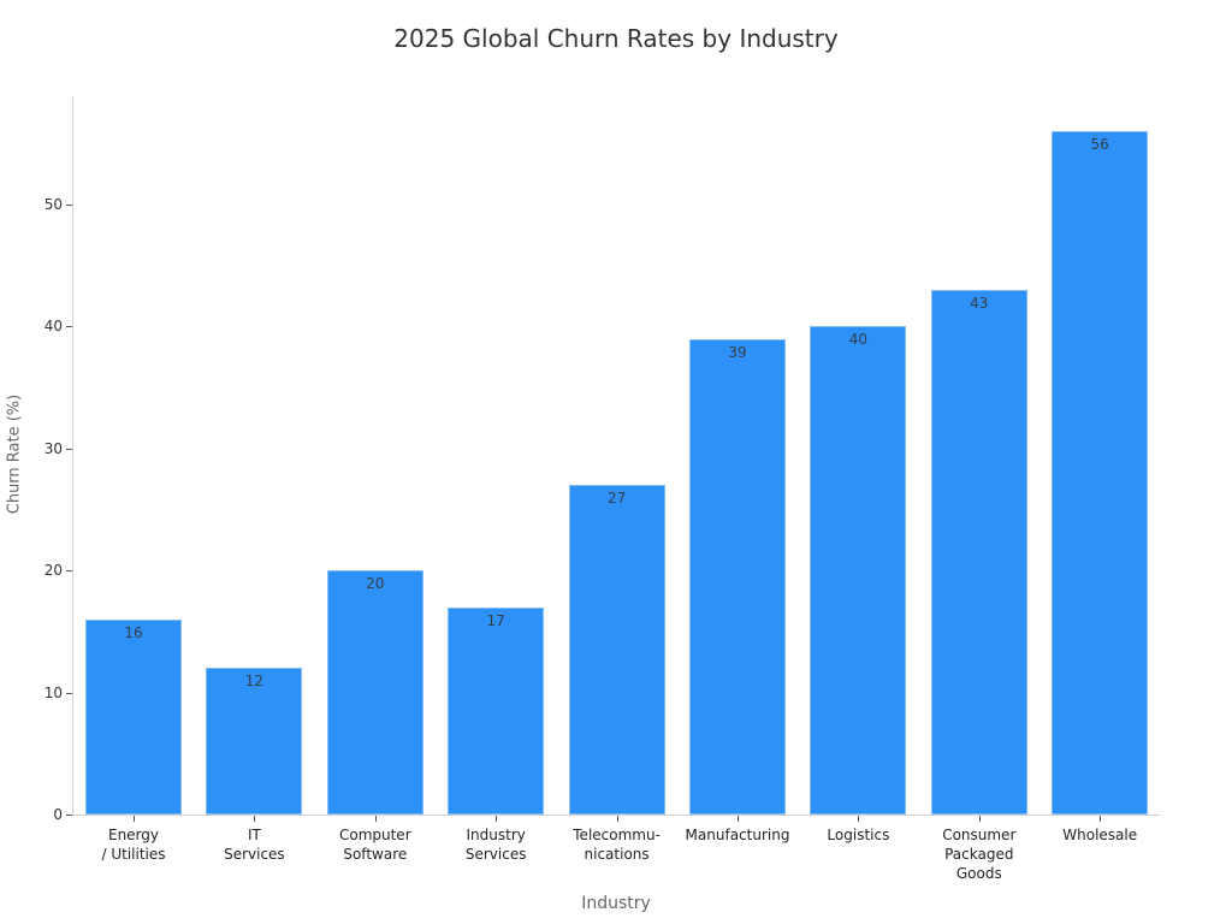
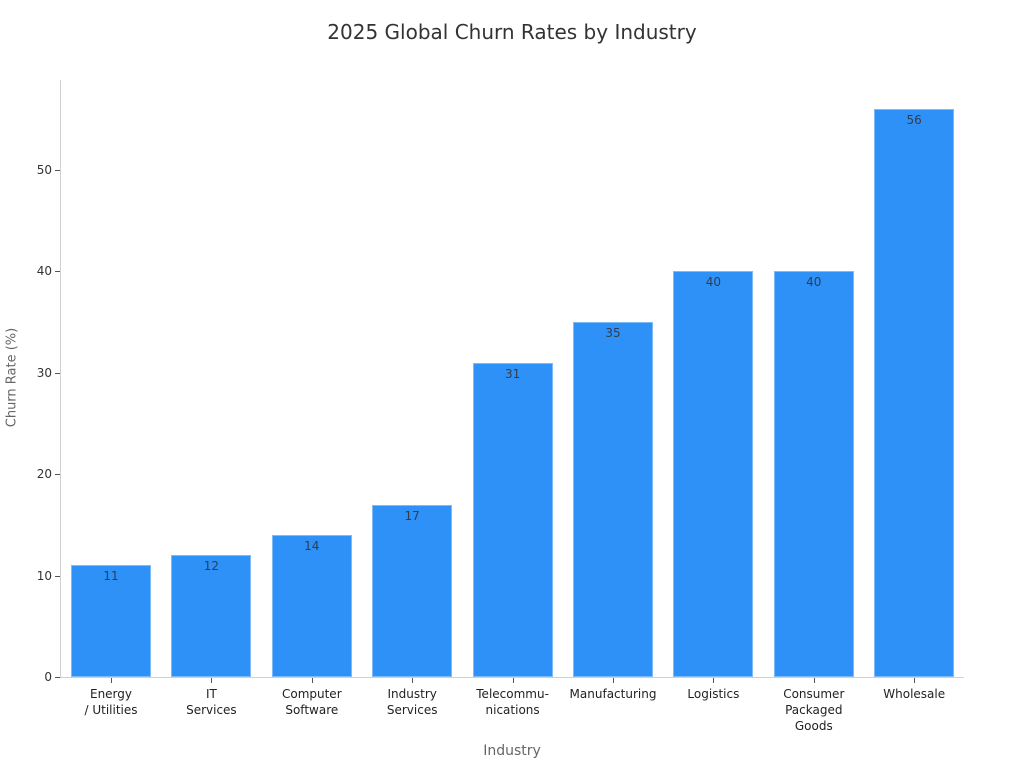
Energy / Utilities: 16 -> 11
Computer Software: 20 -> 14
Telecommu- nications: 27 -> 31
Manufacturing: 39 -> 35
Consumer Packaged Goods: 43 -> 40
